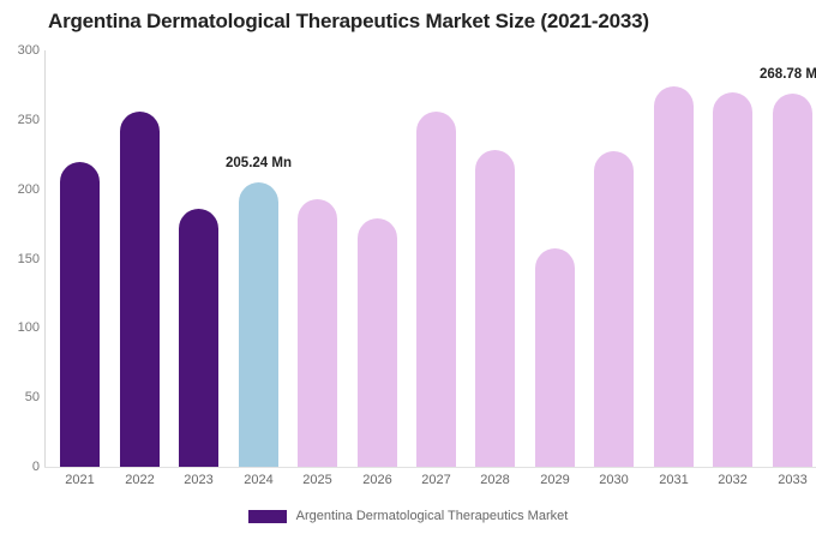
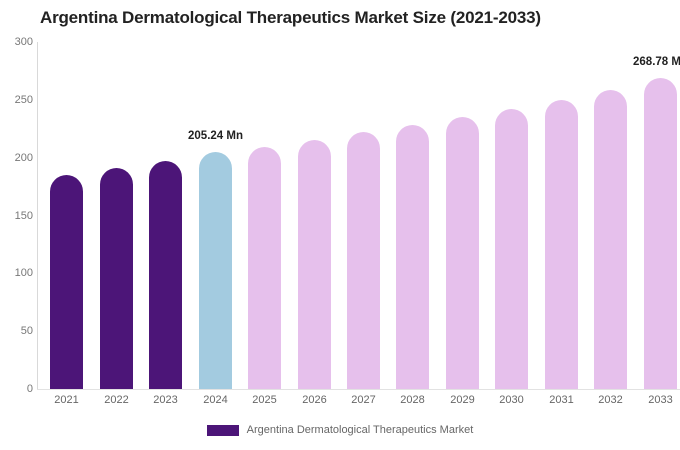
2021: 220 -> 185
2022: 256 -> 191
2023: 186 -> 197
2025: 193 -> 209
2026: 179 -> 216
2027: 256 -> 222
2029: 157 -> 235
2030: 227 -> 242
2031: 274 -> 250
2032: 270 -> 259
